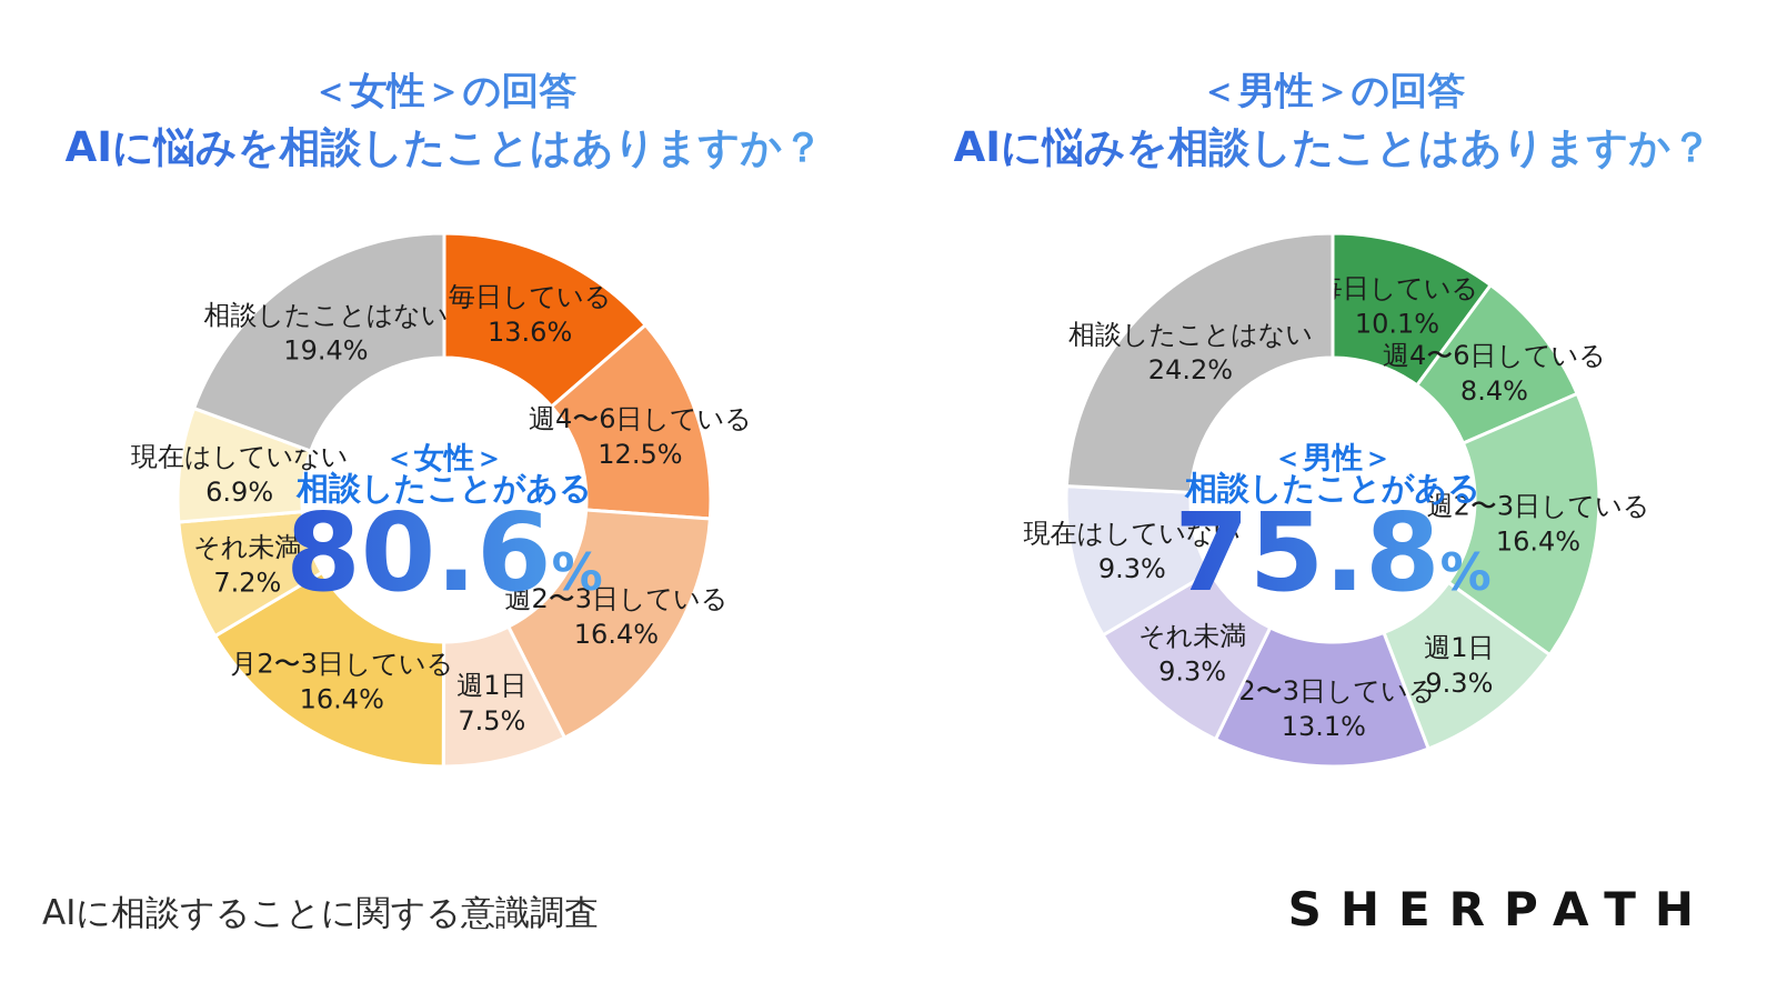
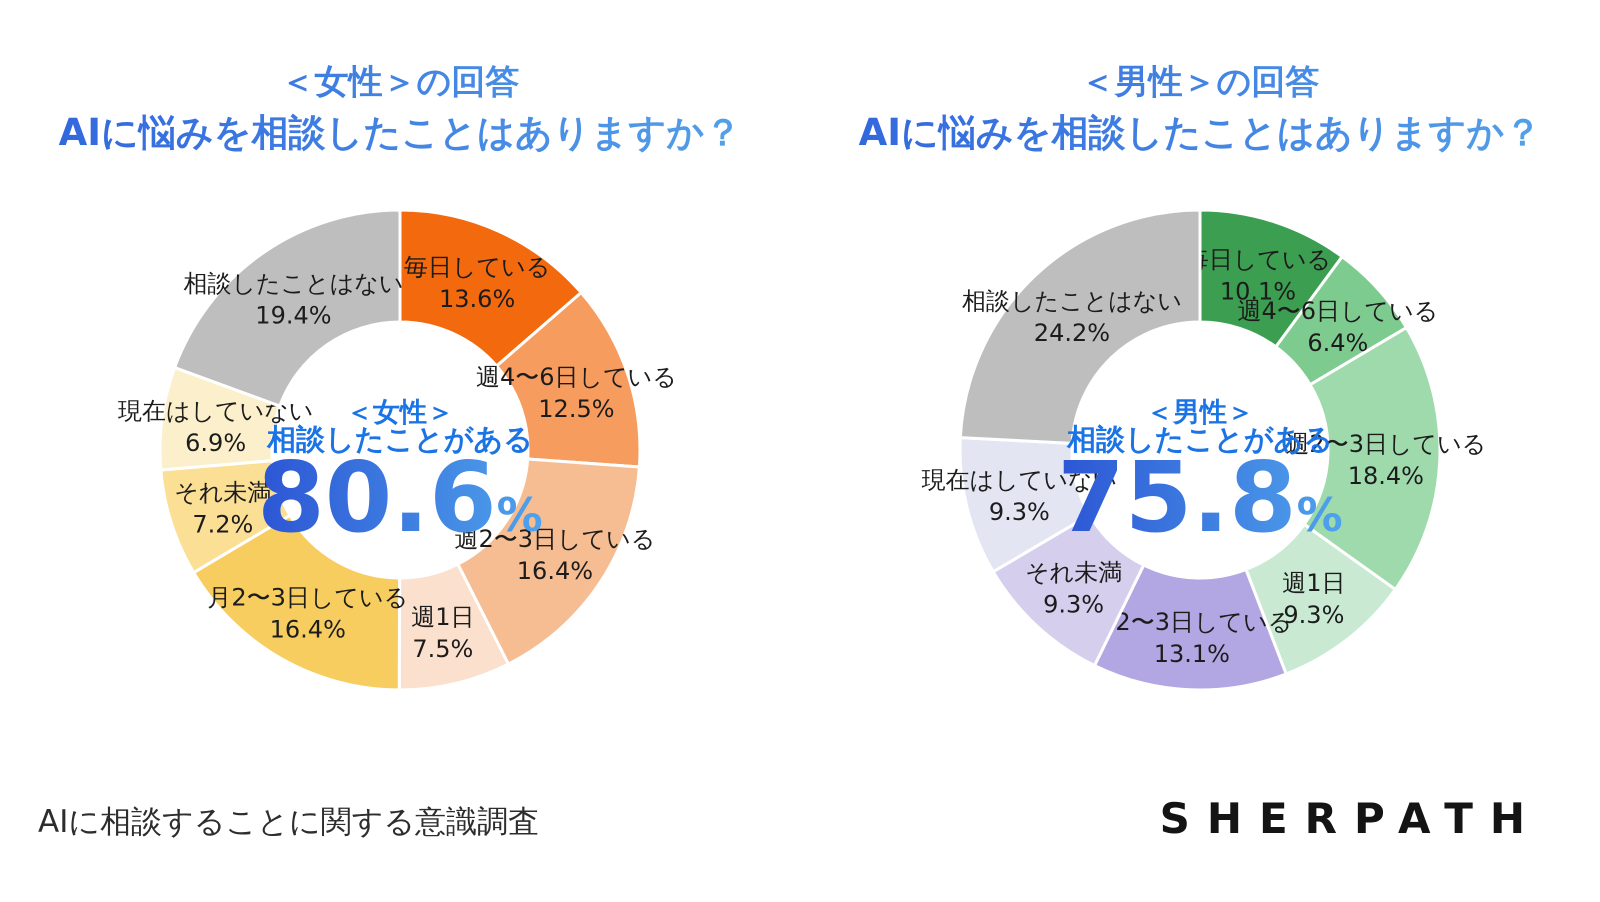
＜男性＞の回答/週4〜6日している: 8.4% -> 6.4%
＜男性＞の回答/週2〜3日している: 16.4% -> 18.4%
